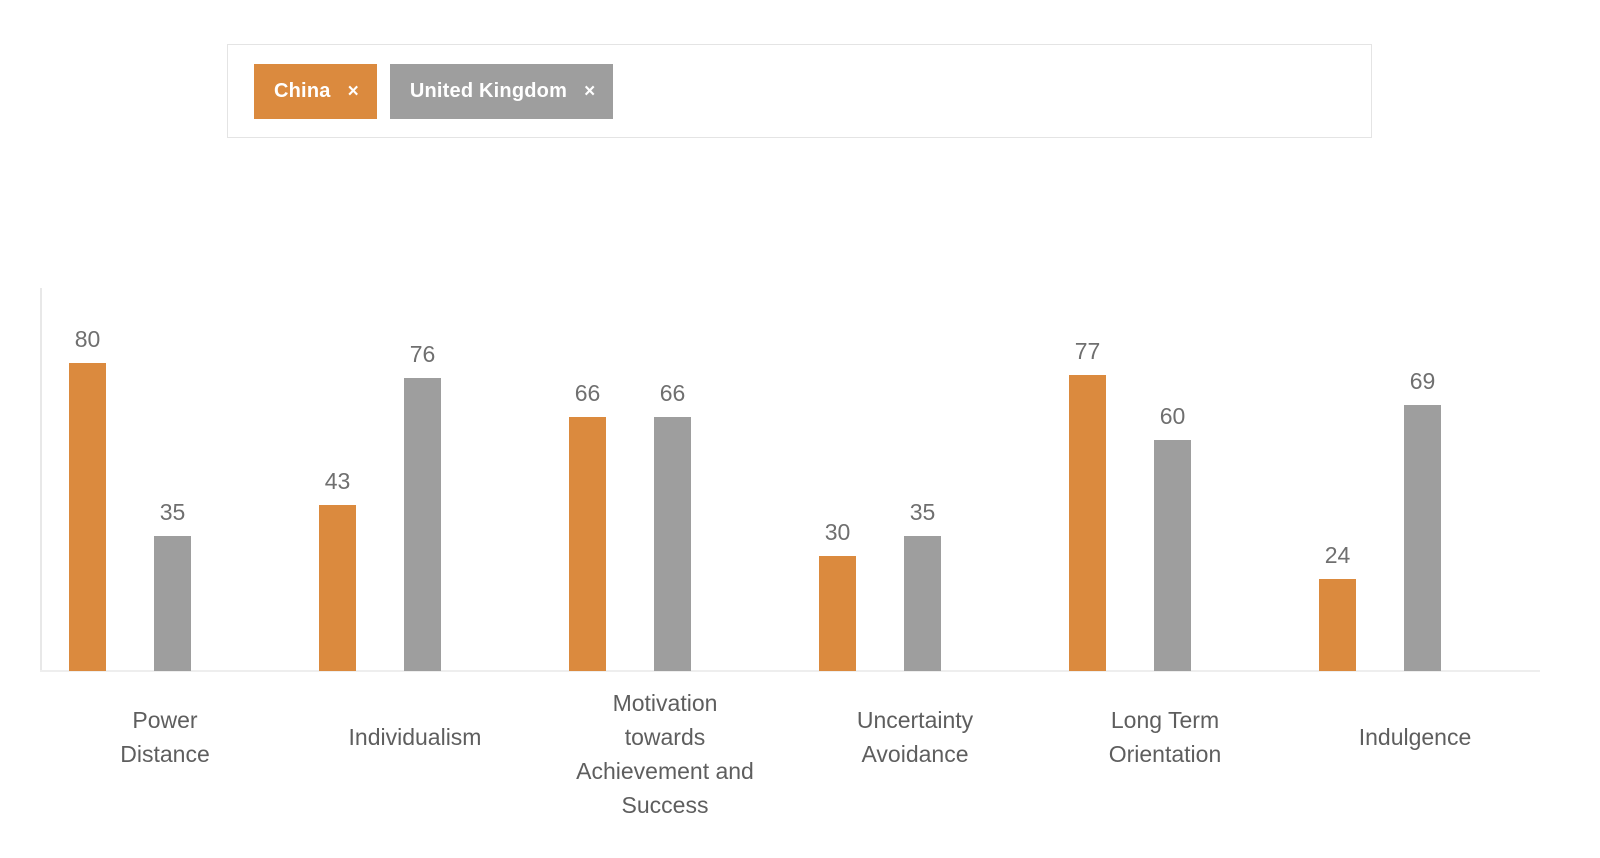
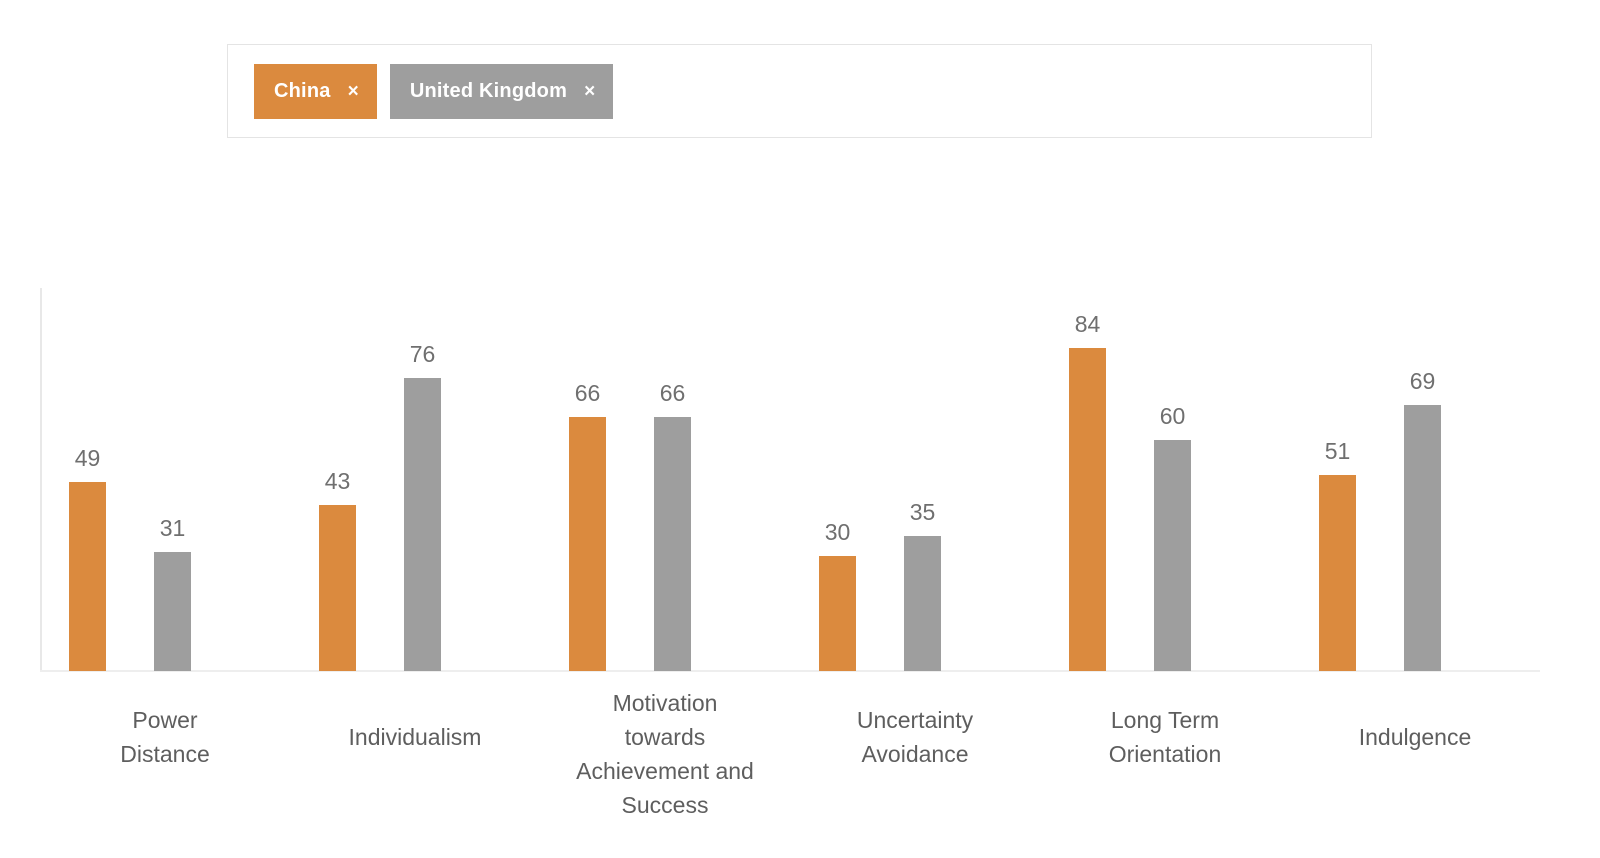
China/Power Distance: 80 -> 49
United Kingdom/Power Distance: 35 -> 31
China/Long Term Orientation: 77 -> 84
China/Indulgence: 24 -> 51
